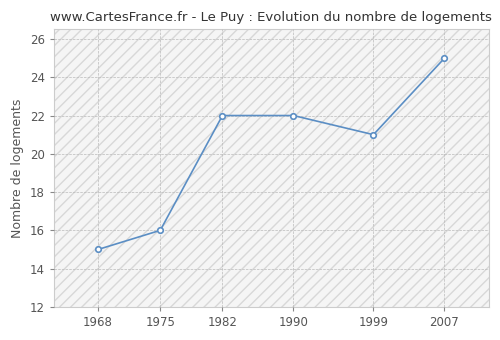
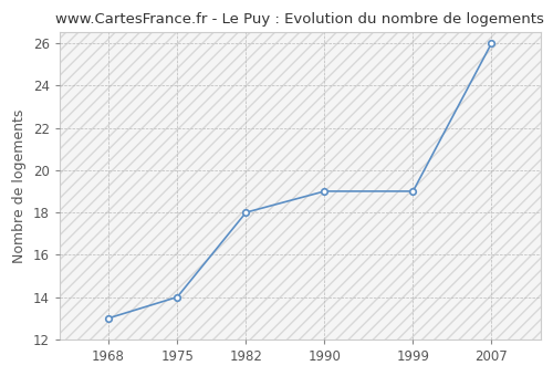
1968: 15 -> 13
1975: 16 -> 14
1982: 22 -> 18
1990: 22 -> 19
1999: 21 -> 19
2007: 25 -> 26
